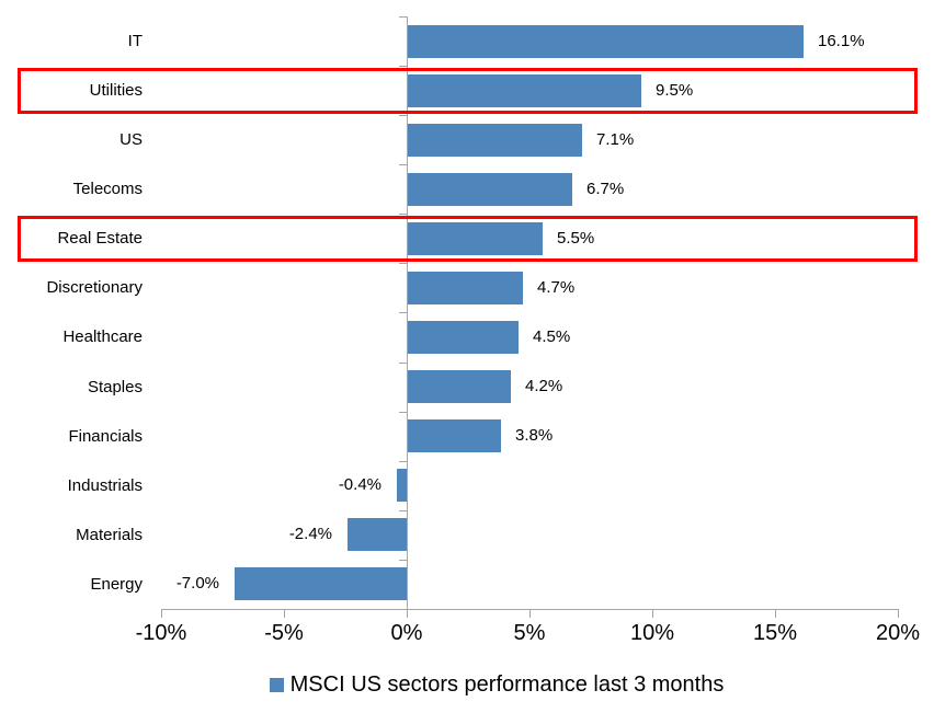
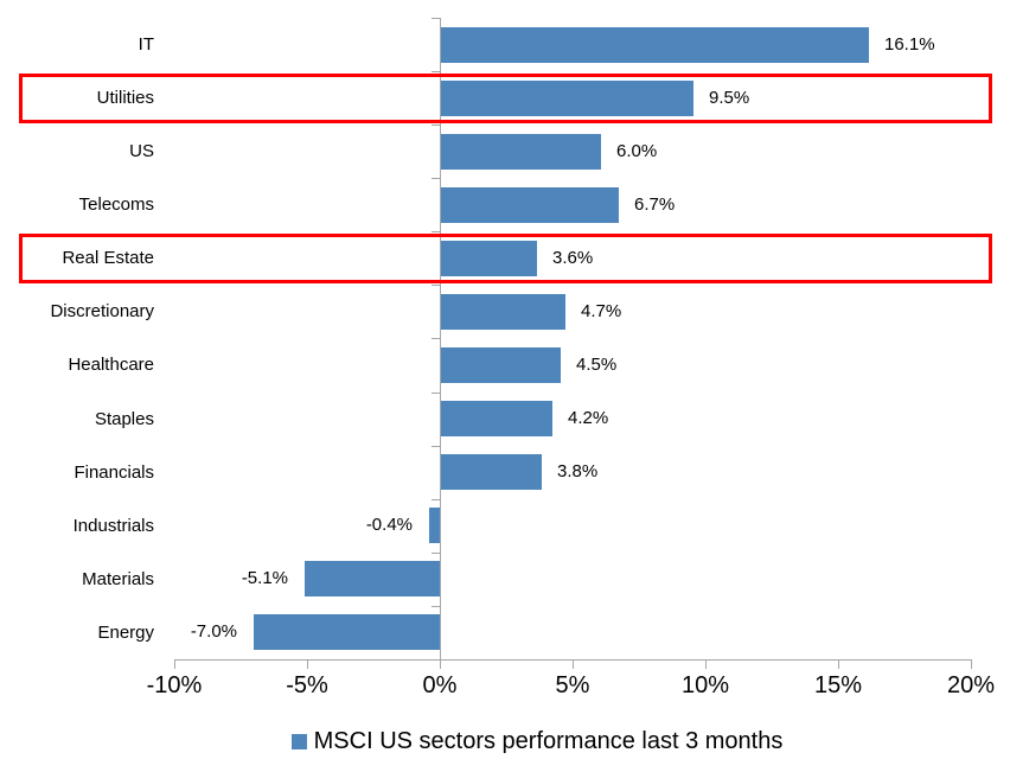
US: 7.1% -> 6.0%
Real Estate: 5.5% -> 3.6%
Materials: -2.4% -> -5.1%
